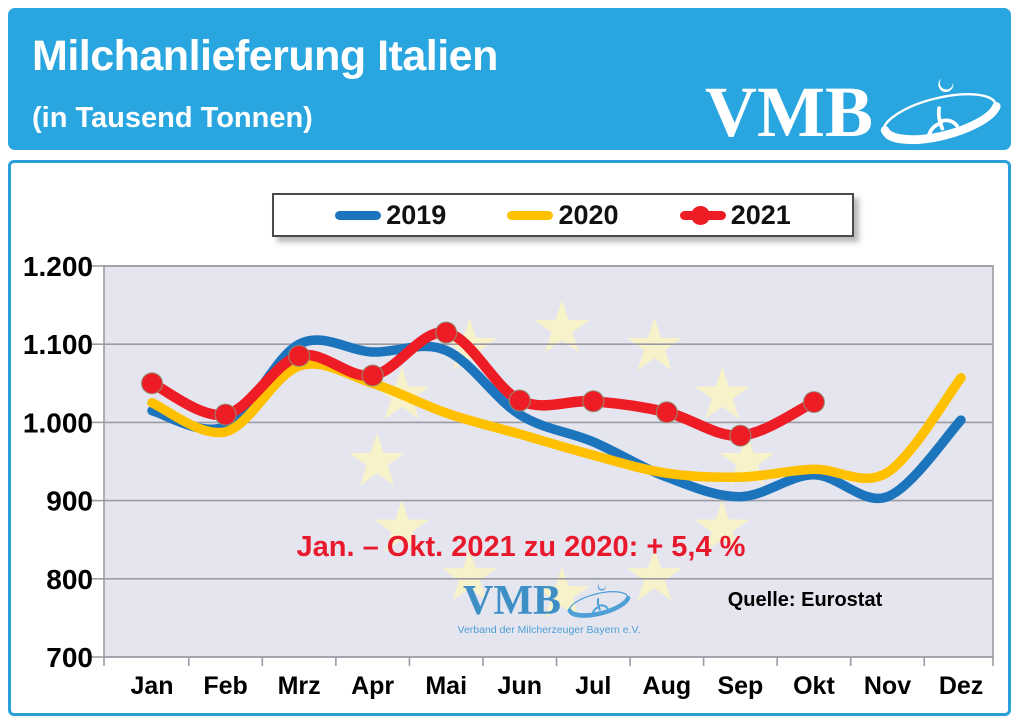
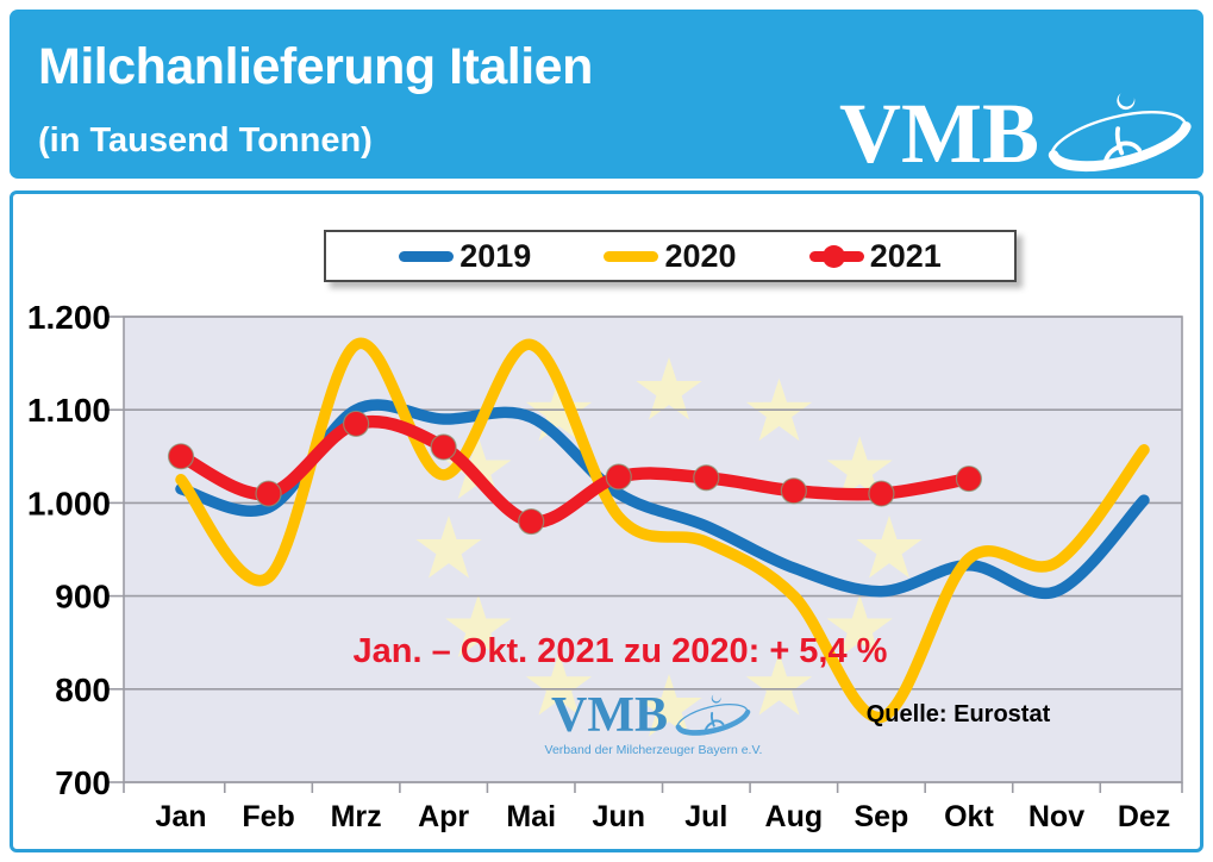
2020/Feb: 990 -> 920
2020/Mrz: 1070 -> 1170
2020/Apr: 1050 -> 1030
2020/Mai: 1010 -> 1170
2021/Mai: 1120 -> 980
2020/Aug: 940 -> 900
2020/Sep: 930 -> 770
2021/Sep: 980 -> 1010
